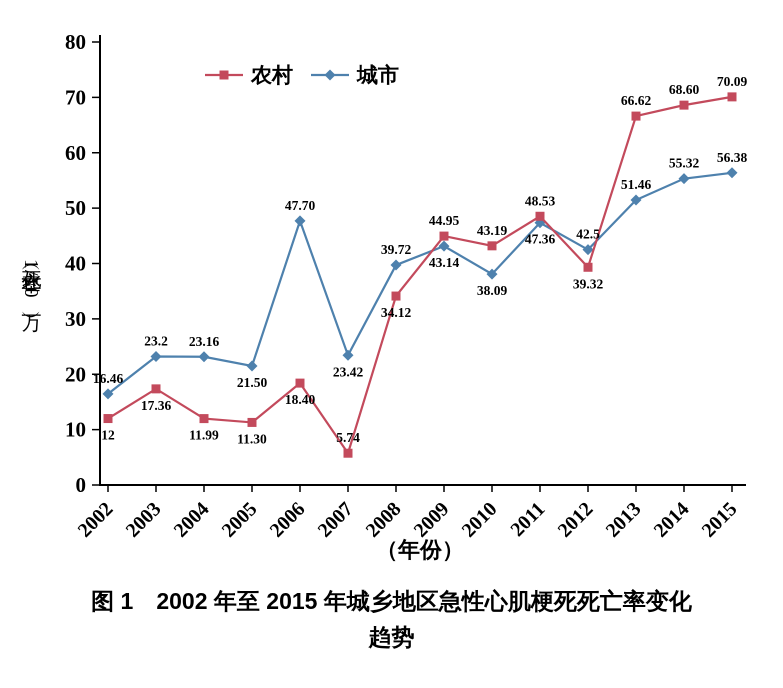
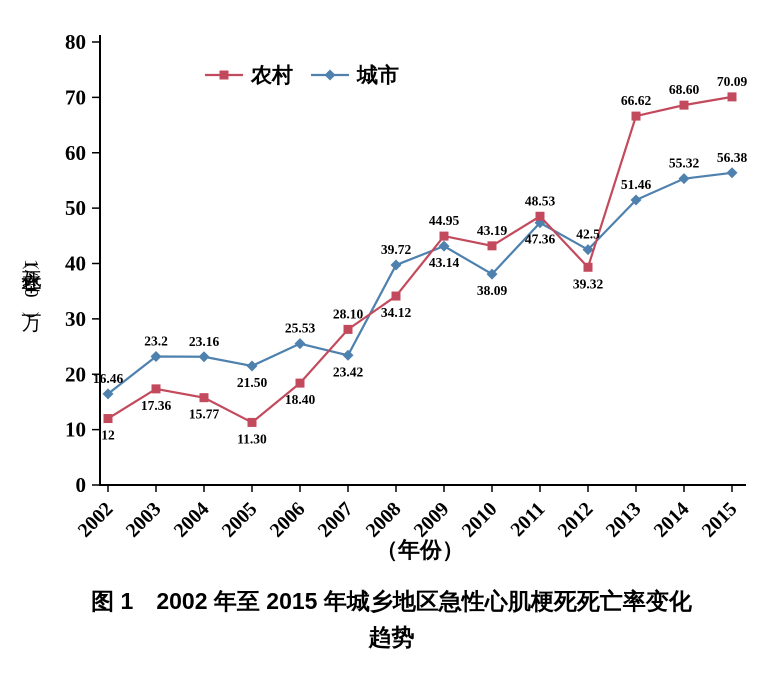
农村/2004: 11.99 -> 15.77
城市/2006: 47.70 -> 25.53
农村/2007: 5.74 -> 28.10
